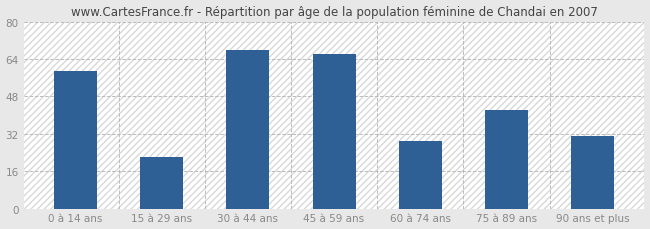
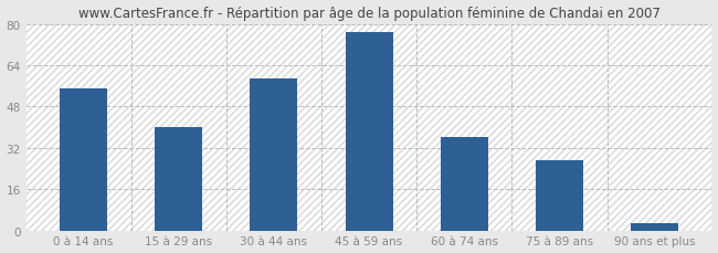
0 à 14 ans: 59 -> 55
15 à 29 ans: 22 -> 40
30 à 44 ans: 68 -> 59
45 à 59 ans: 66 -> 77
60 à 74 ans: 29 -> 36
75 à 89 ans: 42 -> 27
90 ans et plus: 31 -> 3
